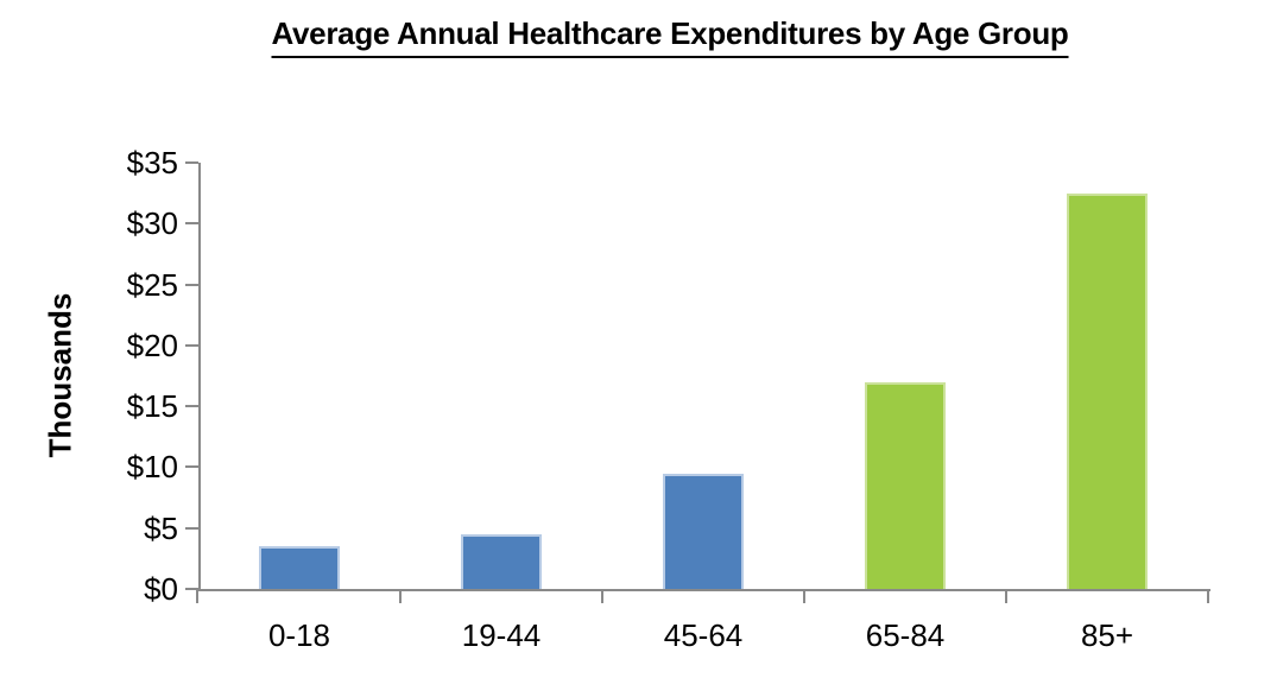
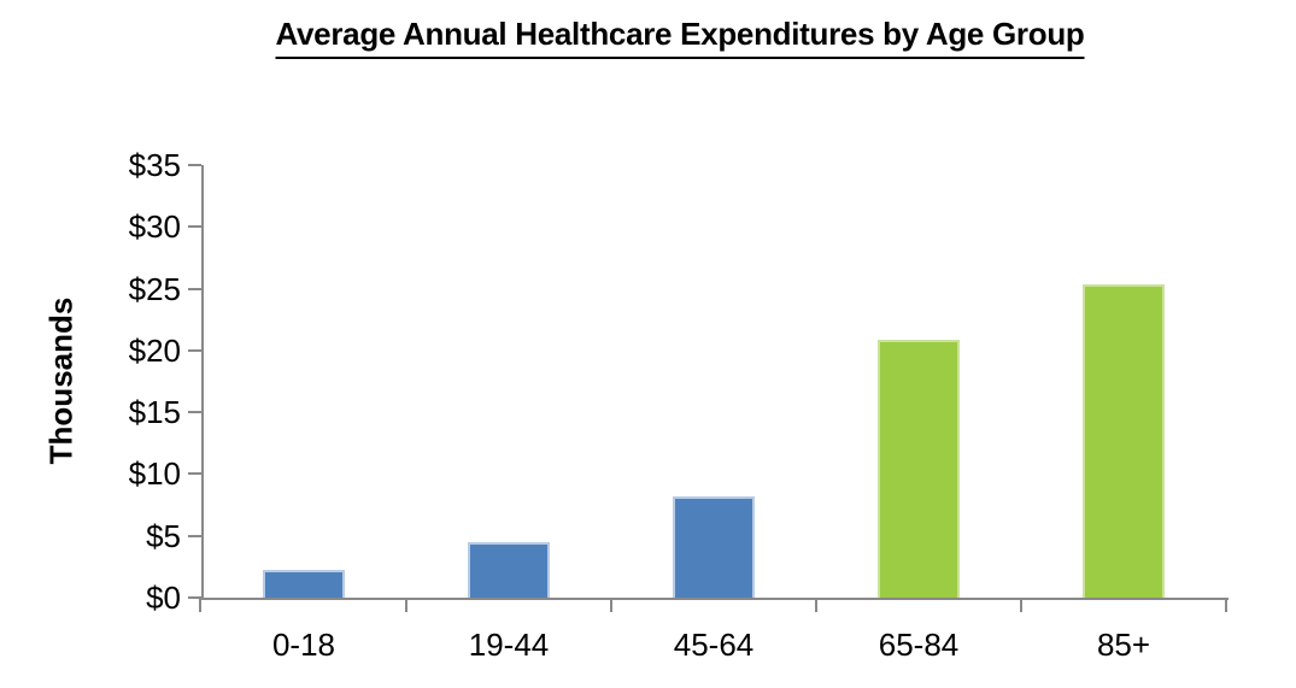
0-18: $3.5 -> $2.2
45-64: $9.5 -> $8.2
65-84: $17.0 -> $20.9
85+: $32.5 -> $25.3
